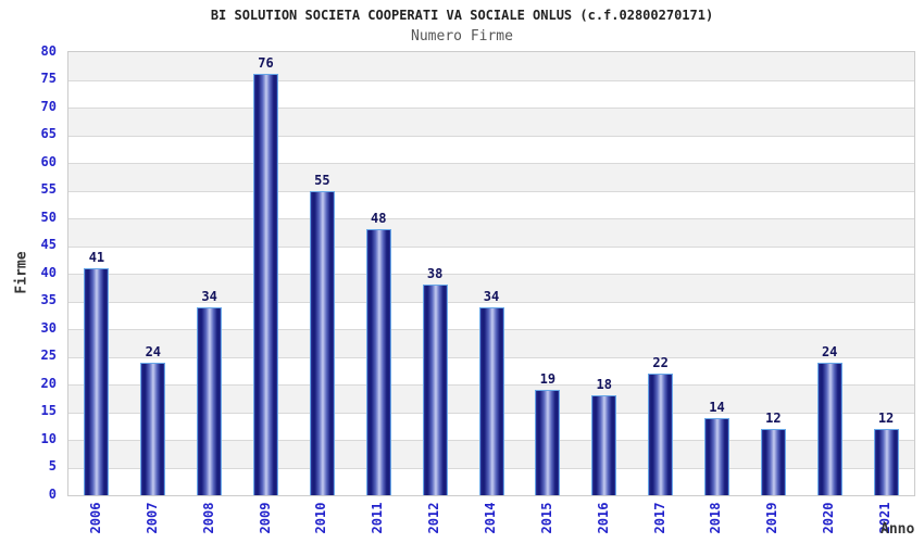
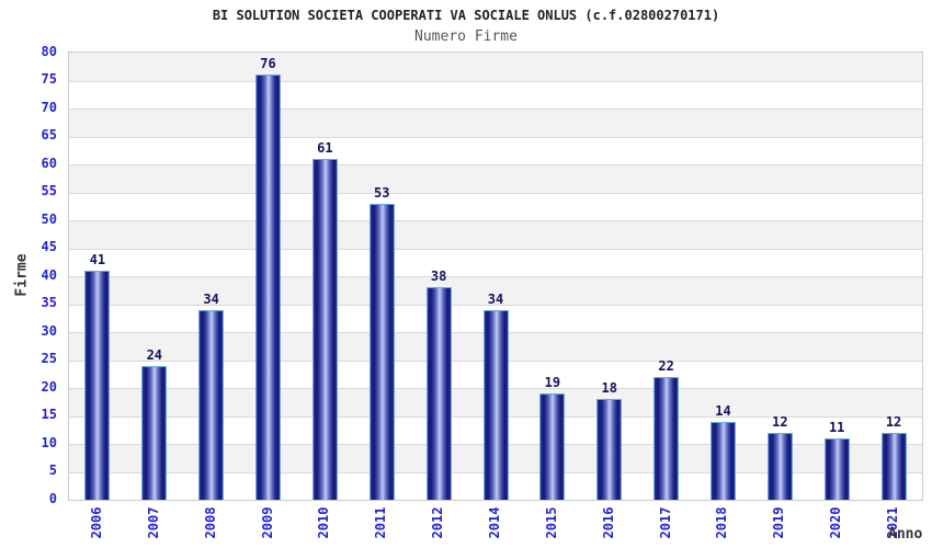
2010: 55 -> 61
2011: 48 -> 53
2020: 24 -> 11
